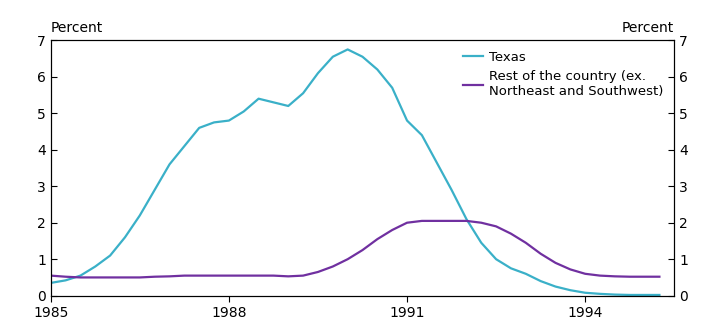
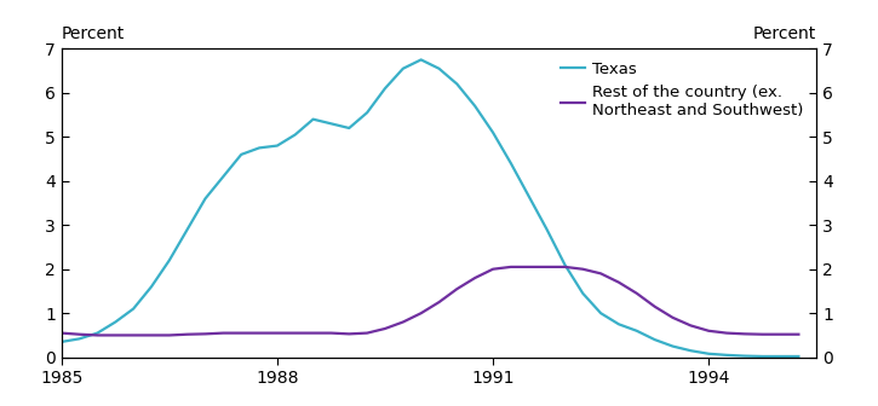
Texas/1991: 4.80 -> 5.10
